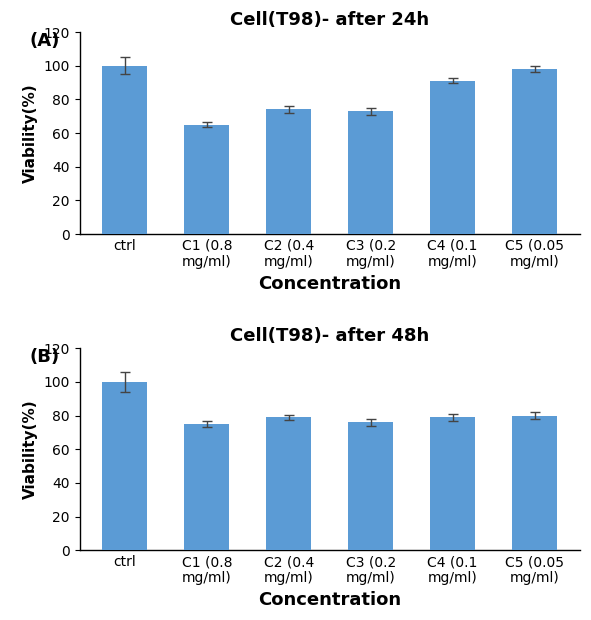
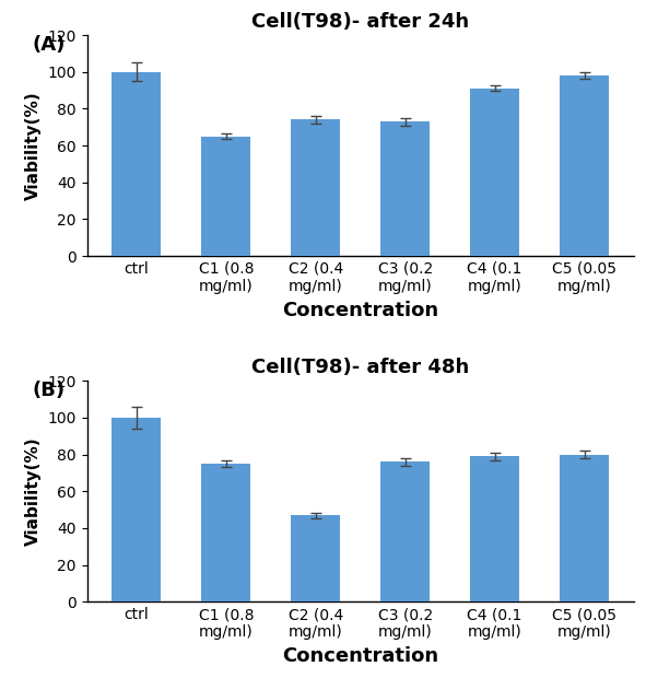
Cell(T98)- after 48h/C2 (0.4 mg/ml): 79 -> 47
